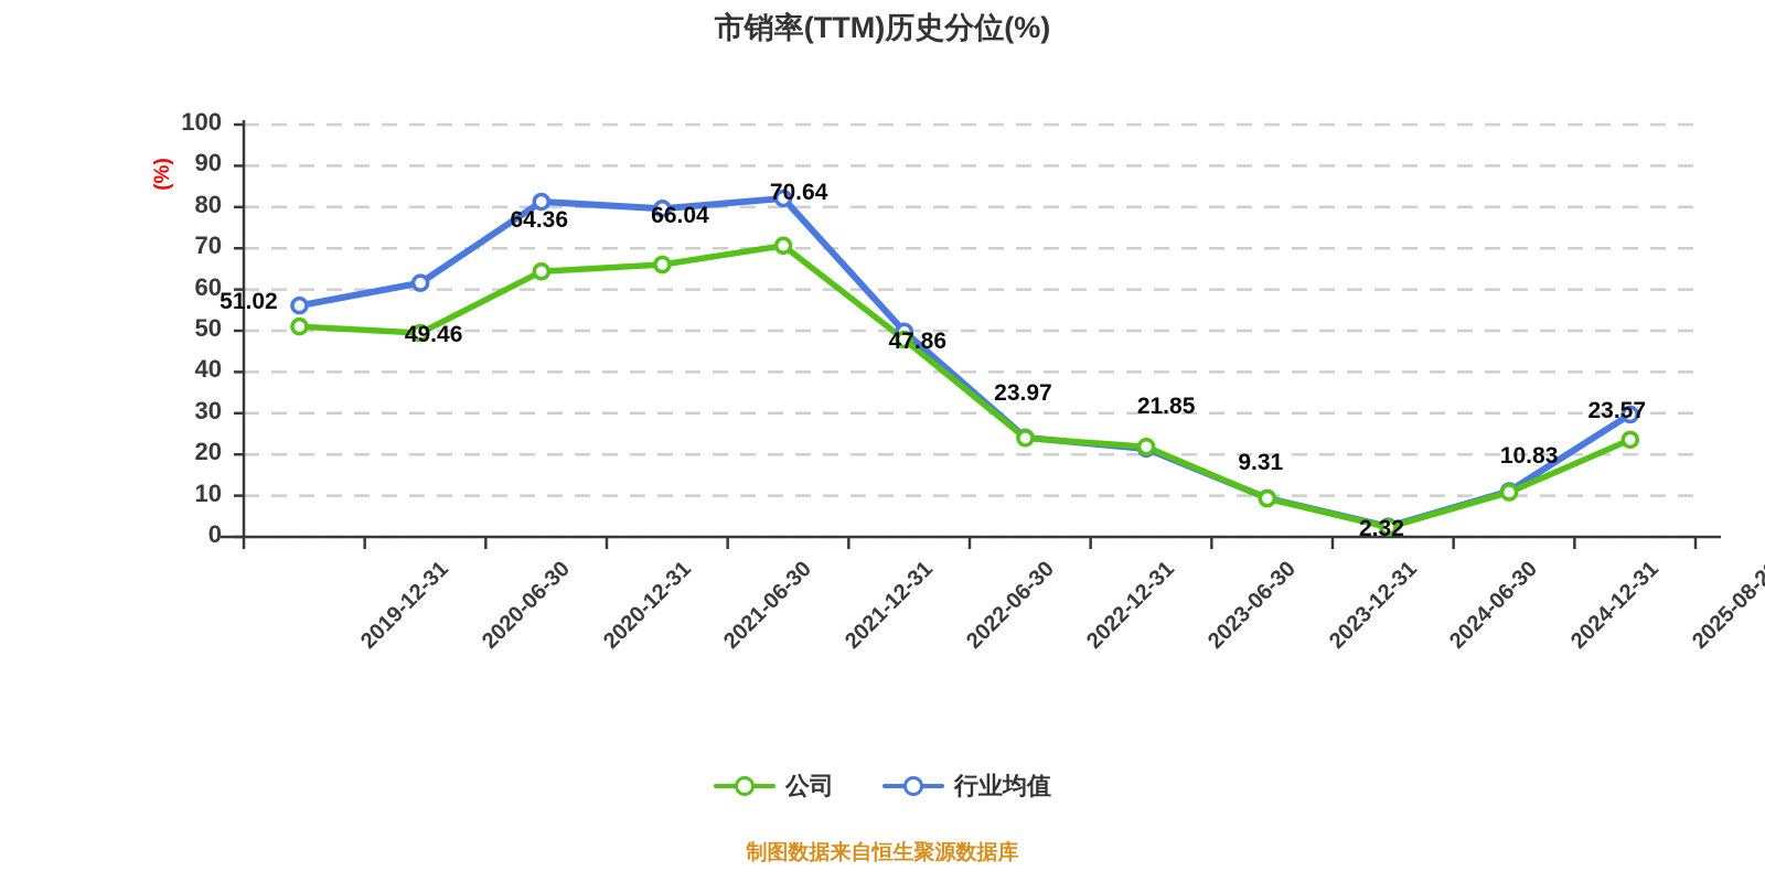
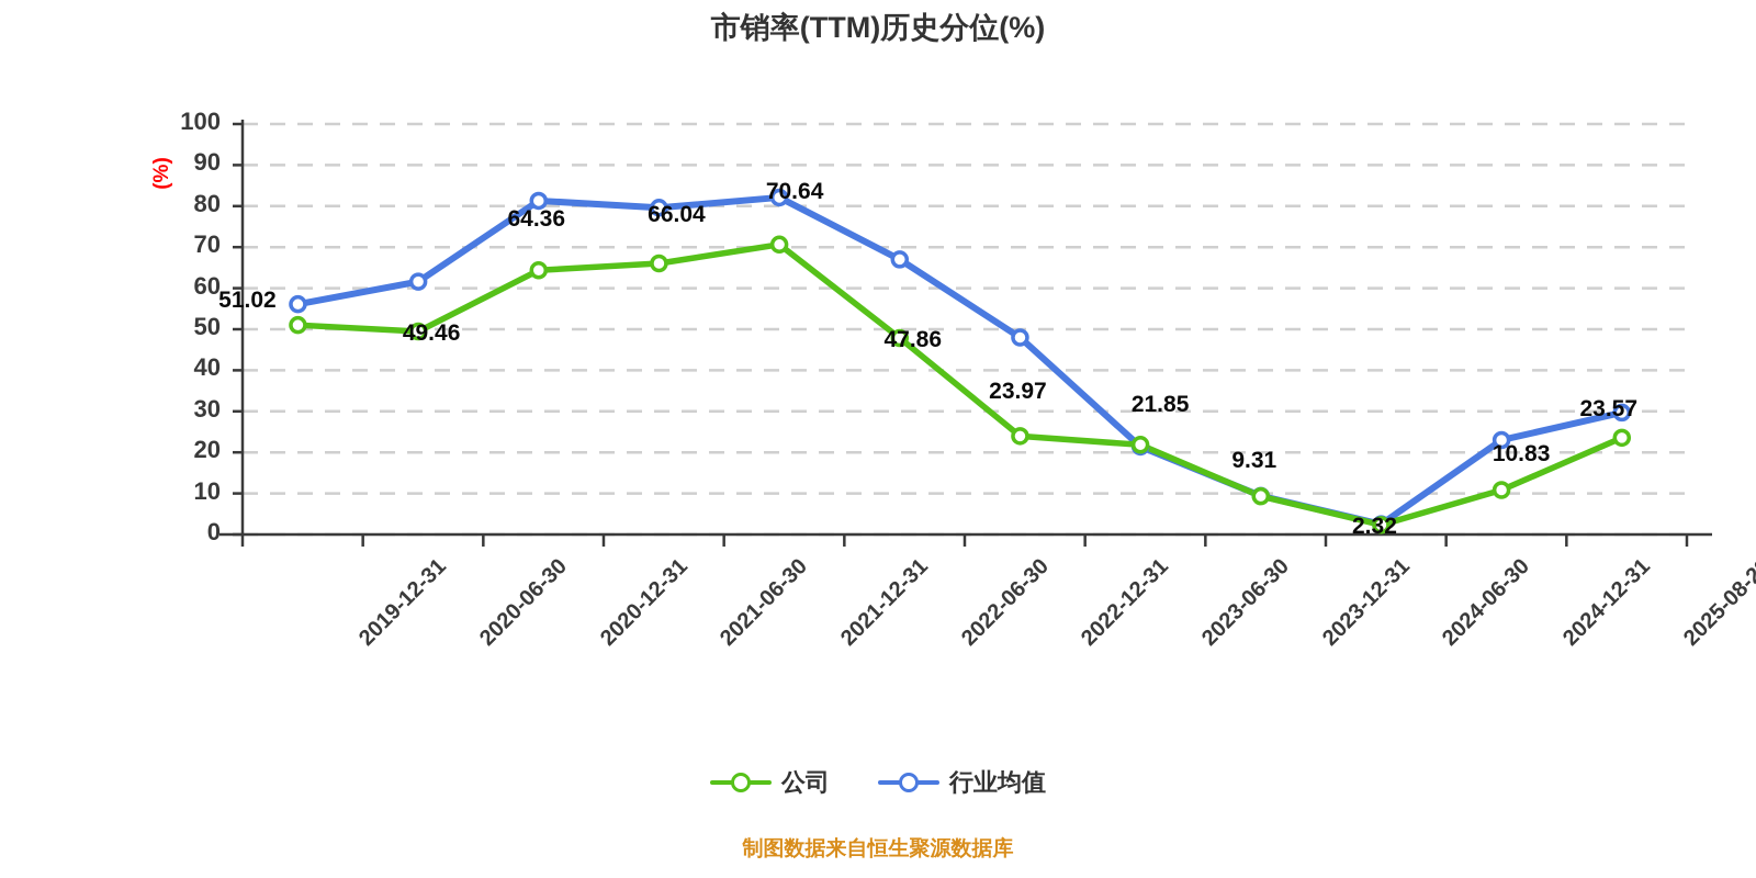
行业均值/2022-06-30: 50 -> 67
行业均值/2022-12-31: 24 -> 48
行业均值/2024-12-31: 11 -> 23
